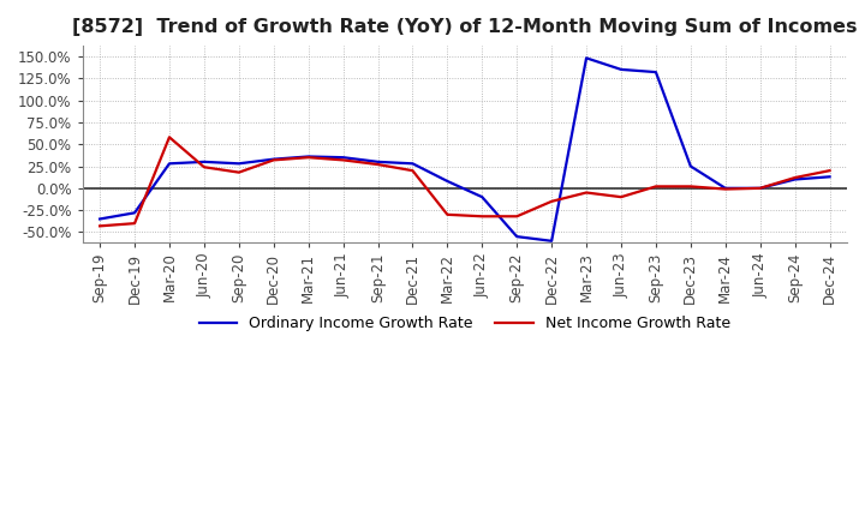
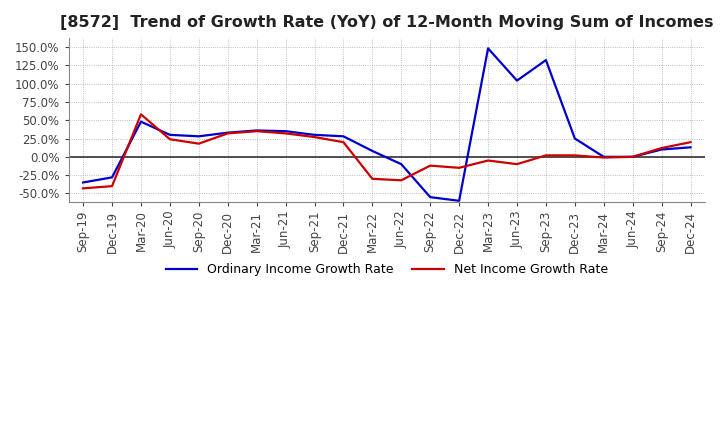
Ordinary Income Growth Rate/Mar-20: 28% -> 48%
Net Income Growth Rate/Sep-22: -32% -> -12%
Ordinary Income Growth Rate/Jun-23: 135% -> 104%
